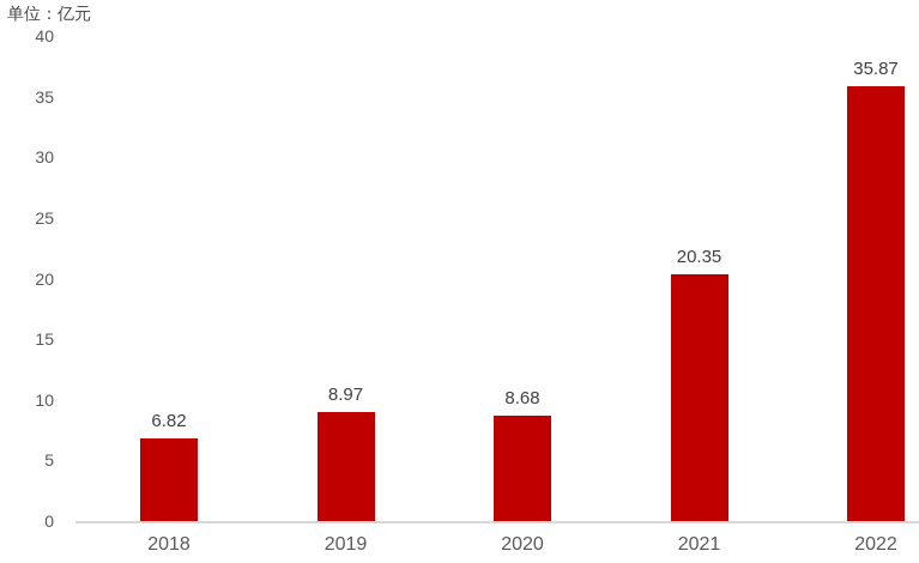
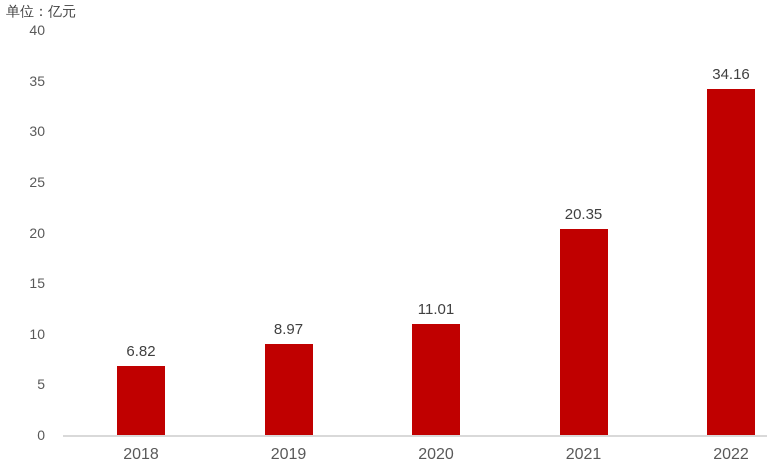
2020: 8.68 -> 11.01
2022: 35.87 -> 34.16
